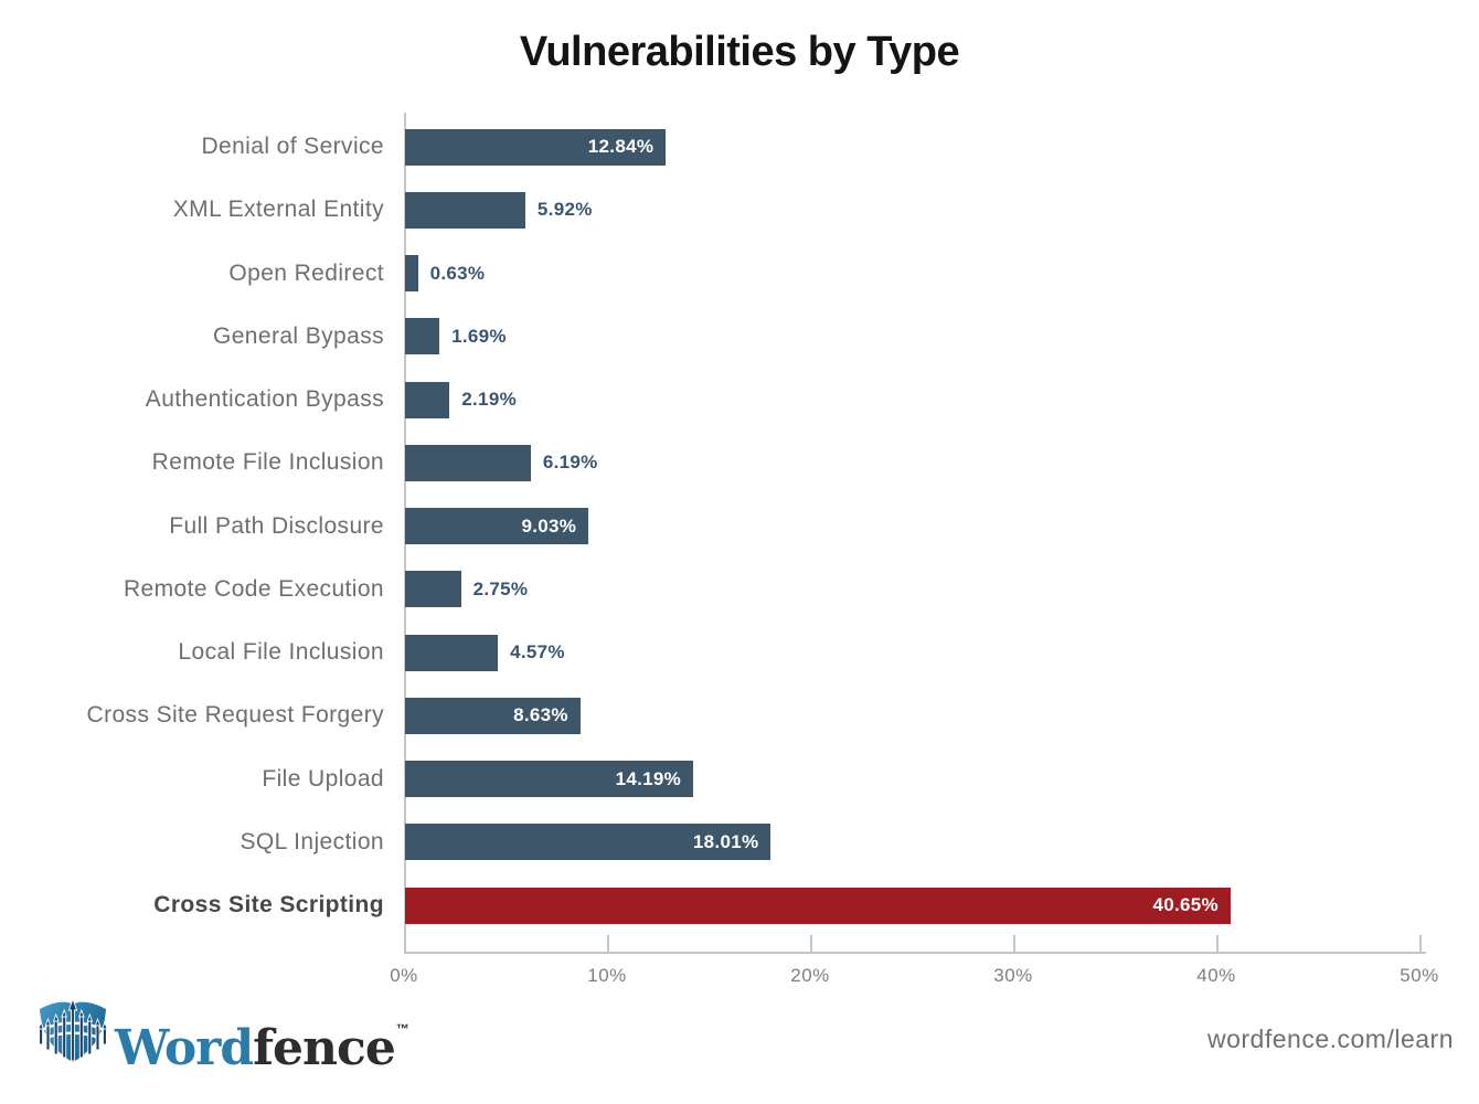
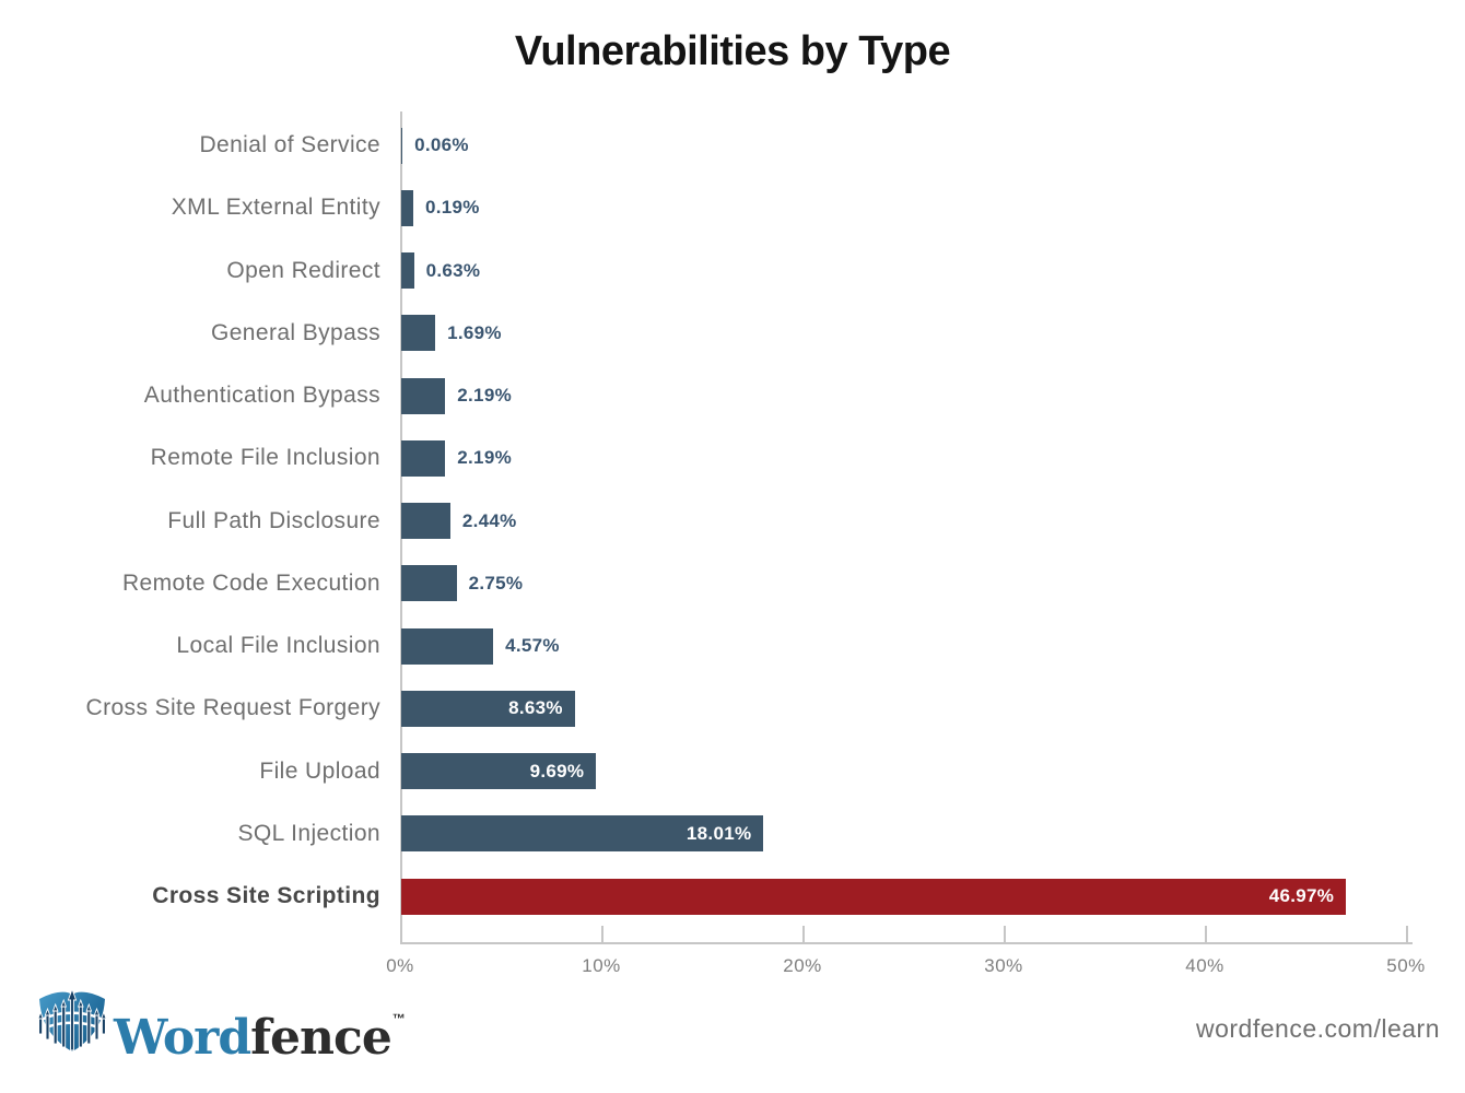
Denial of Service: 12.84% -> 0.06%
XML External Entity: 5.92% -> 0.19%
Remote File Inclusion: 6.19% -> 2.19%
Full Path Disclosure: 9.03% -> 2.44%
File Upload: 14.19% -> 9.69%
Cross Site Scripting: 40.65% -> 46.97%
